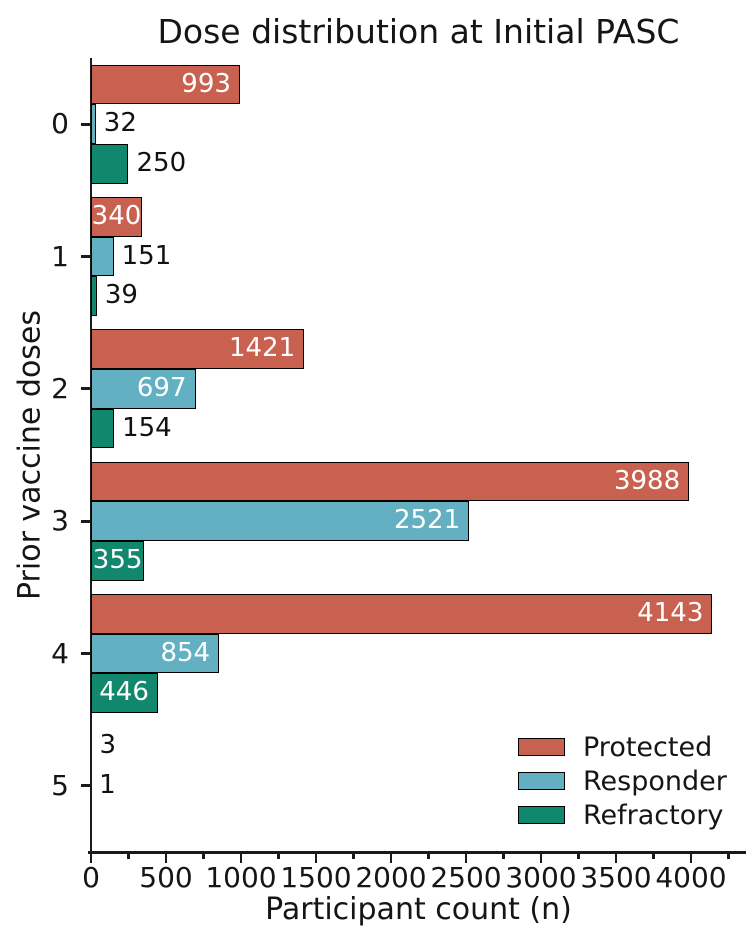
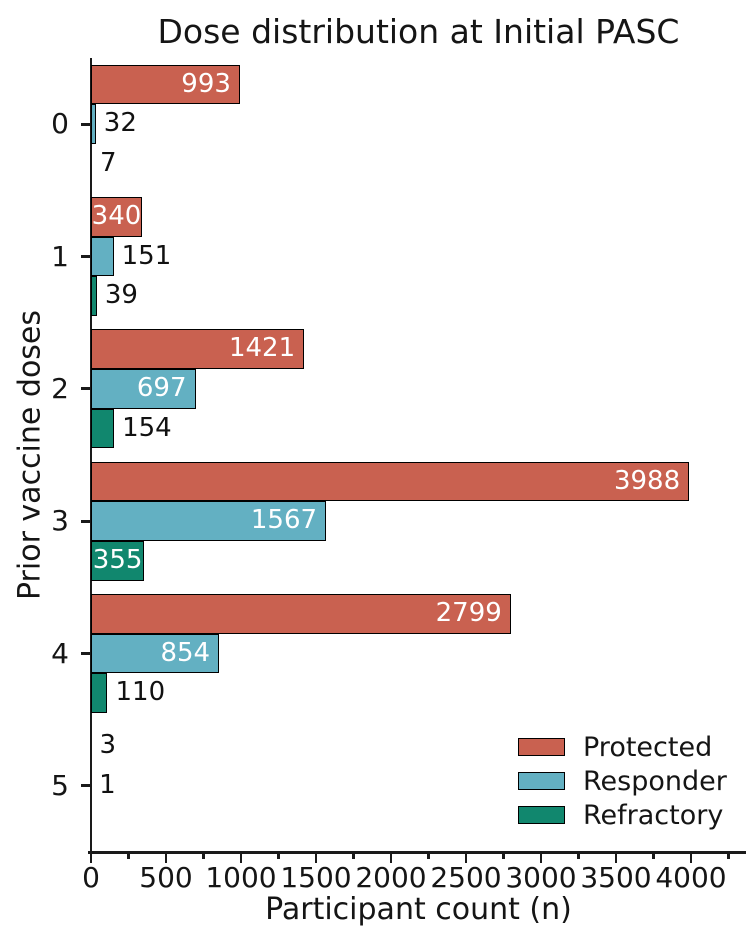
Refractory/0: 250 -> 7
Responder/3: 2521 -> 1567
Protected/4: 4143 -> 2799
Refractory/4: 446 -> 110
